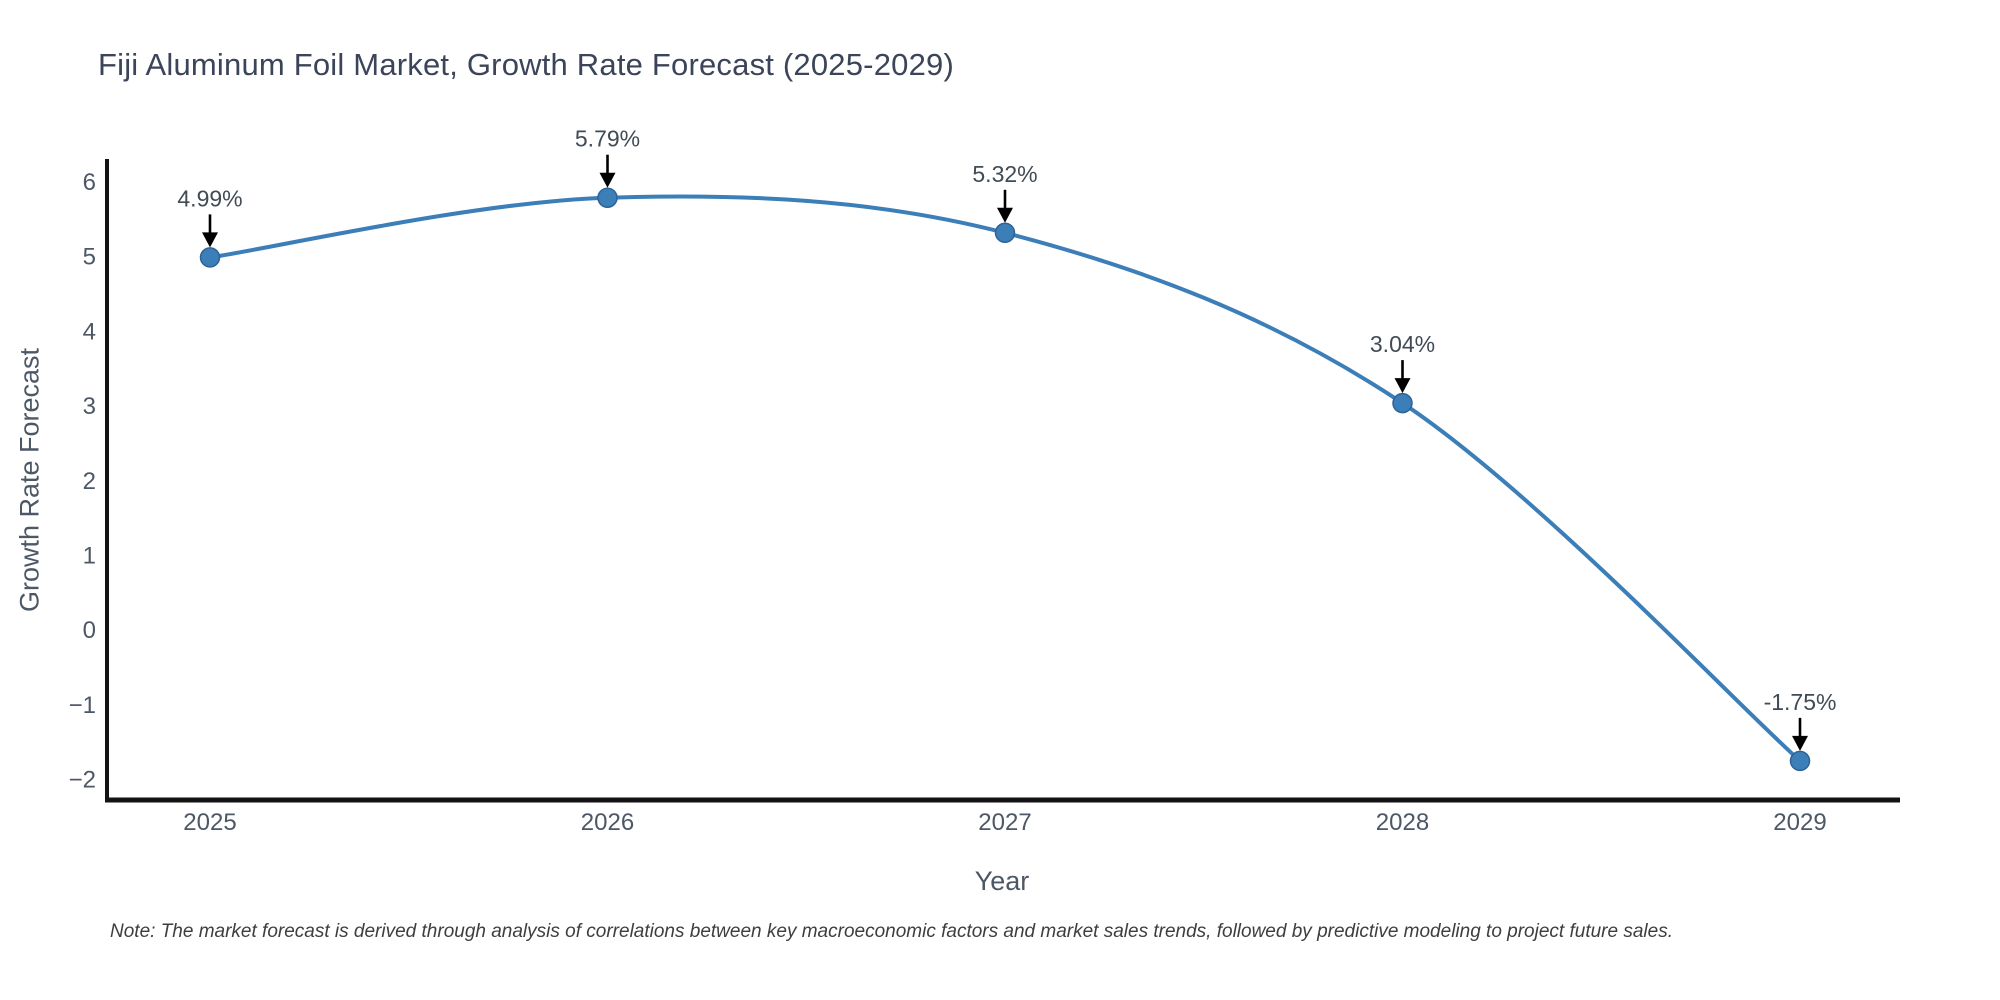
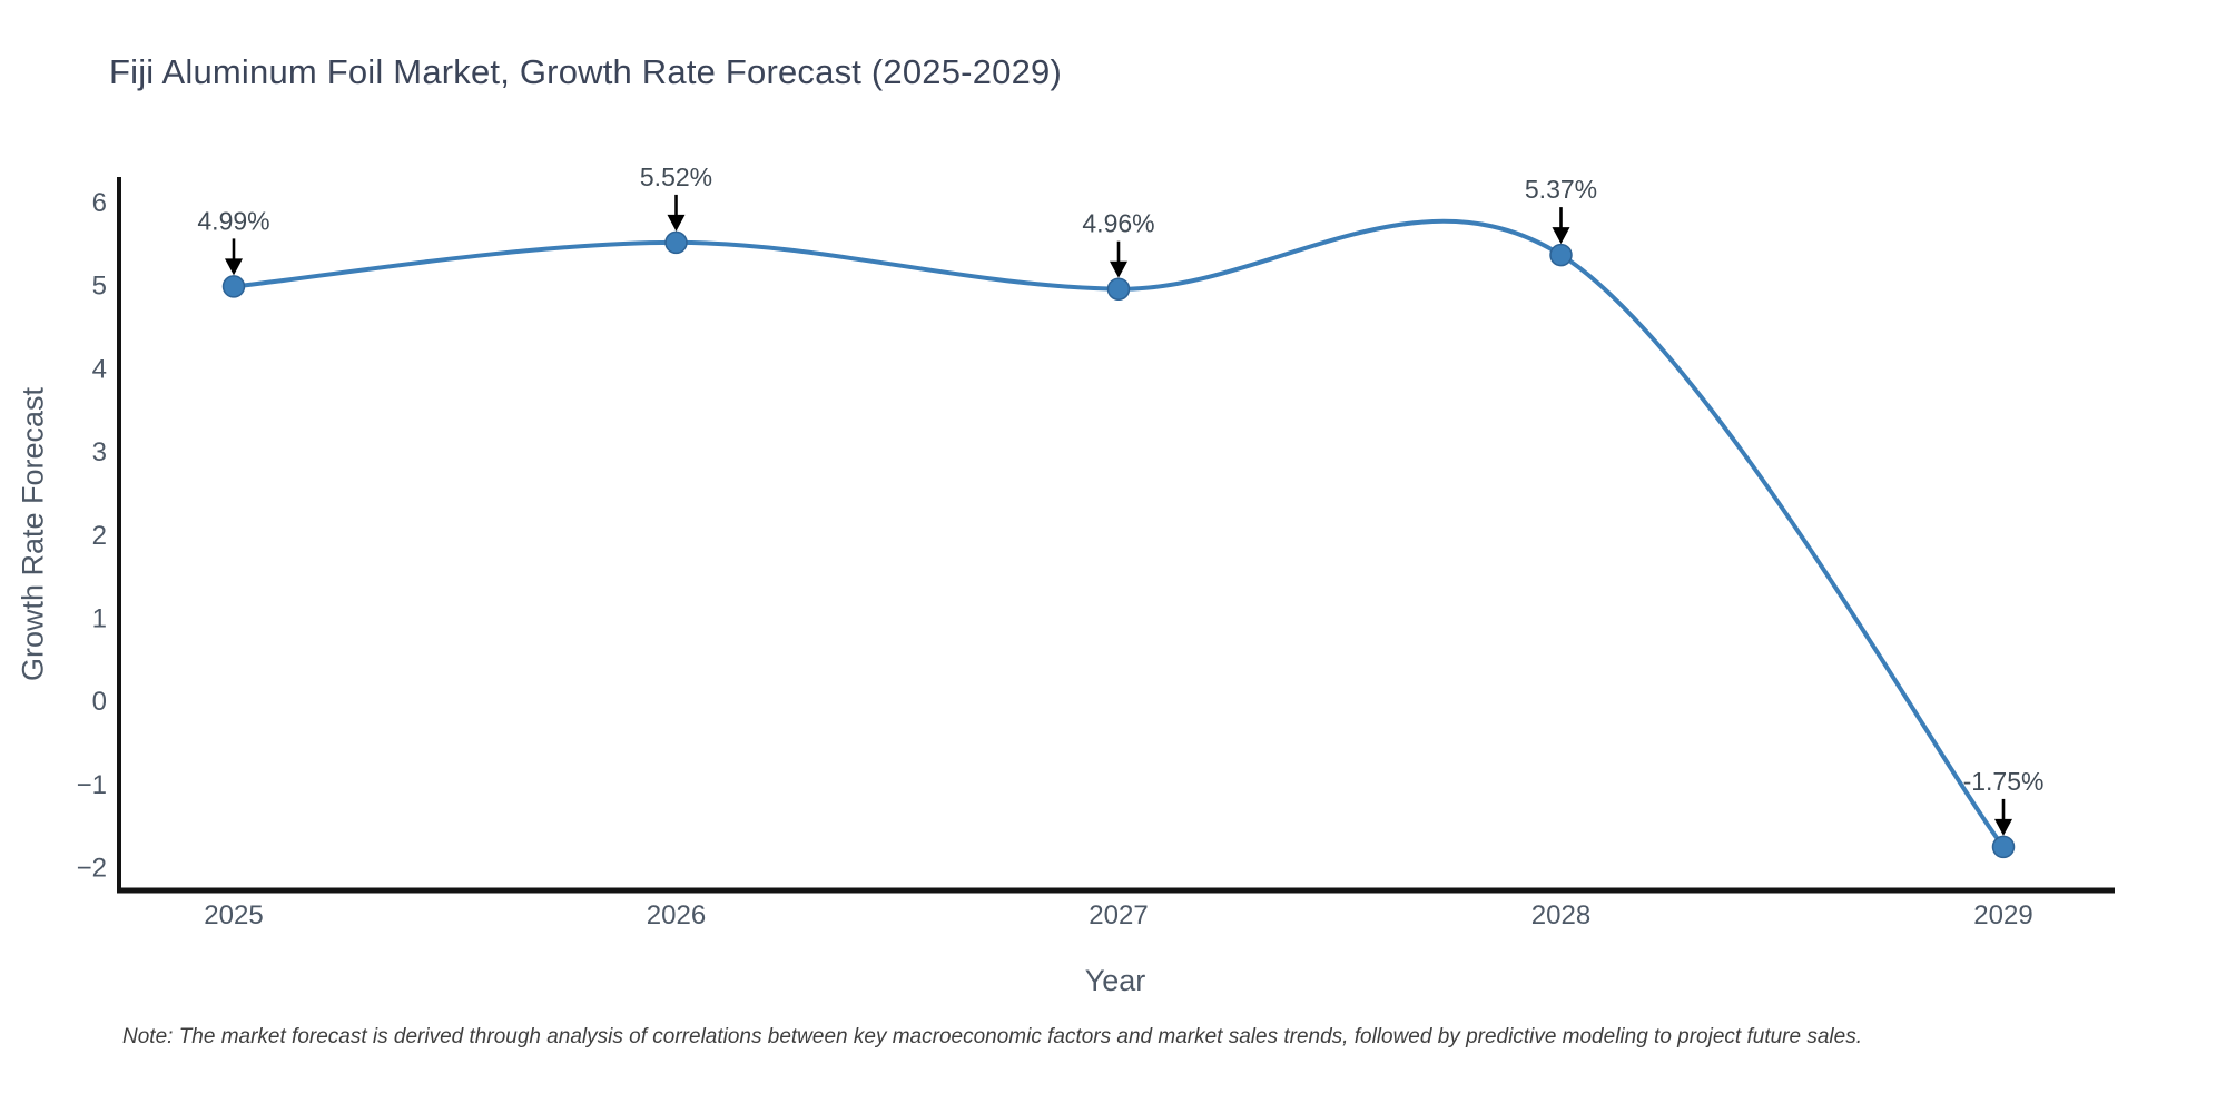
2026: 5.79% -> 5.52%
2027: 5.32% -> 4.96%
2028: 3.04% -> 5.37%
